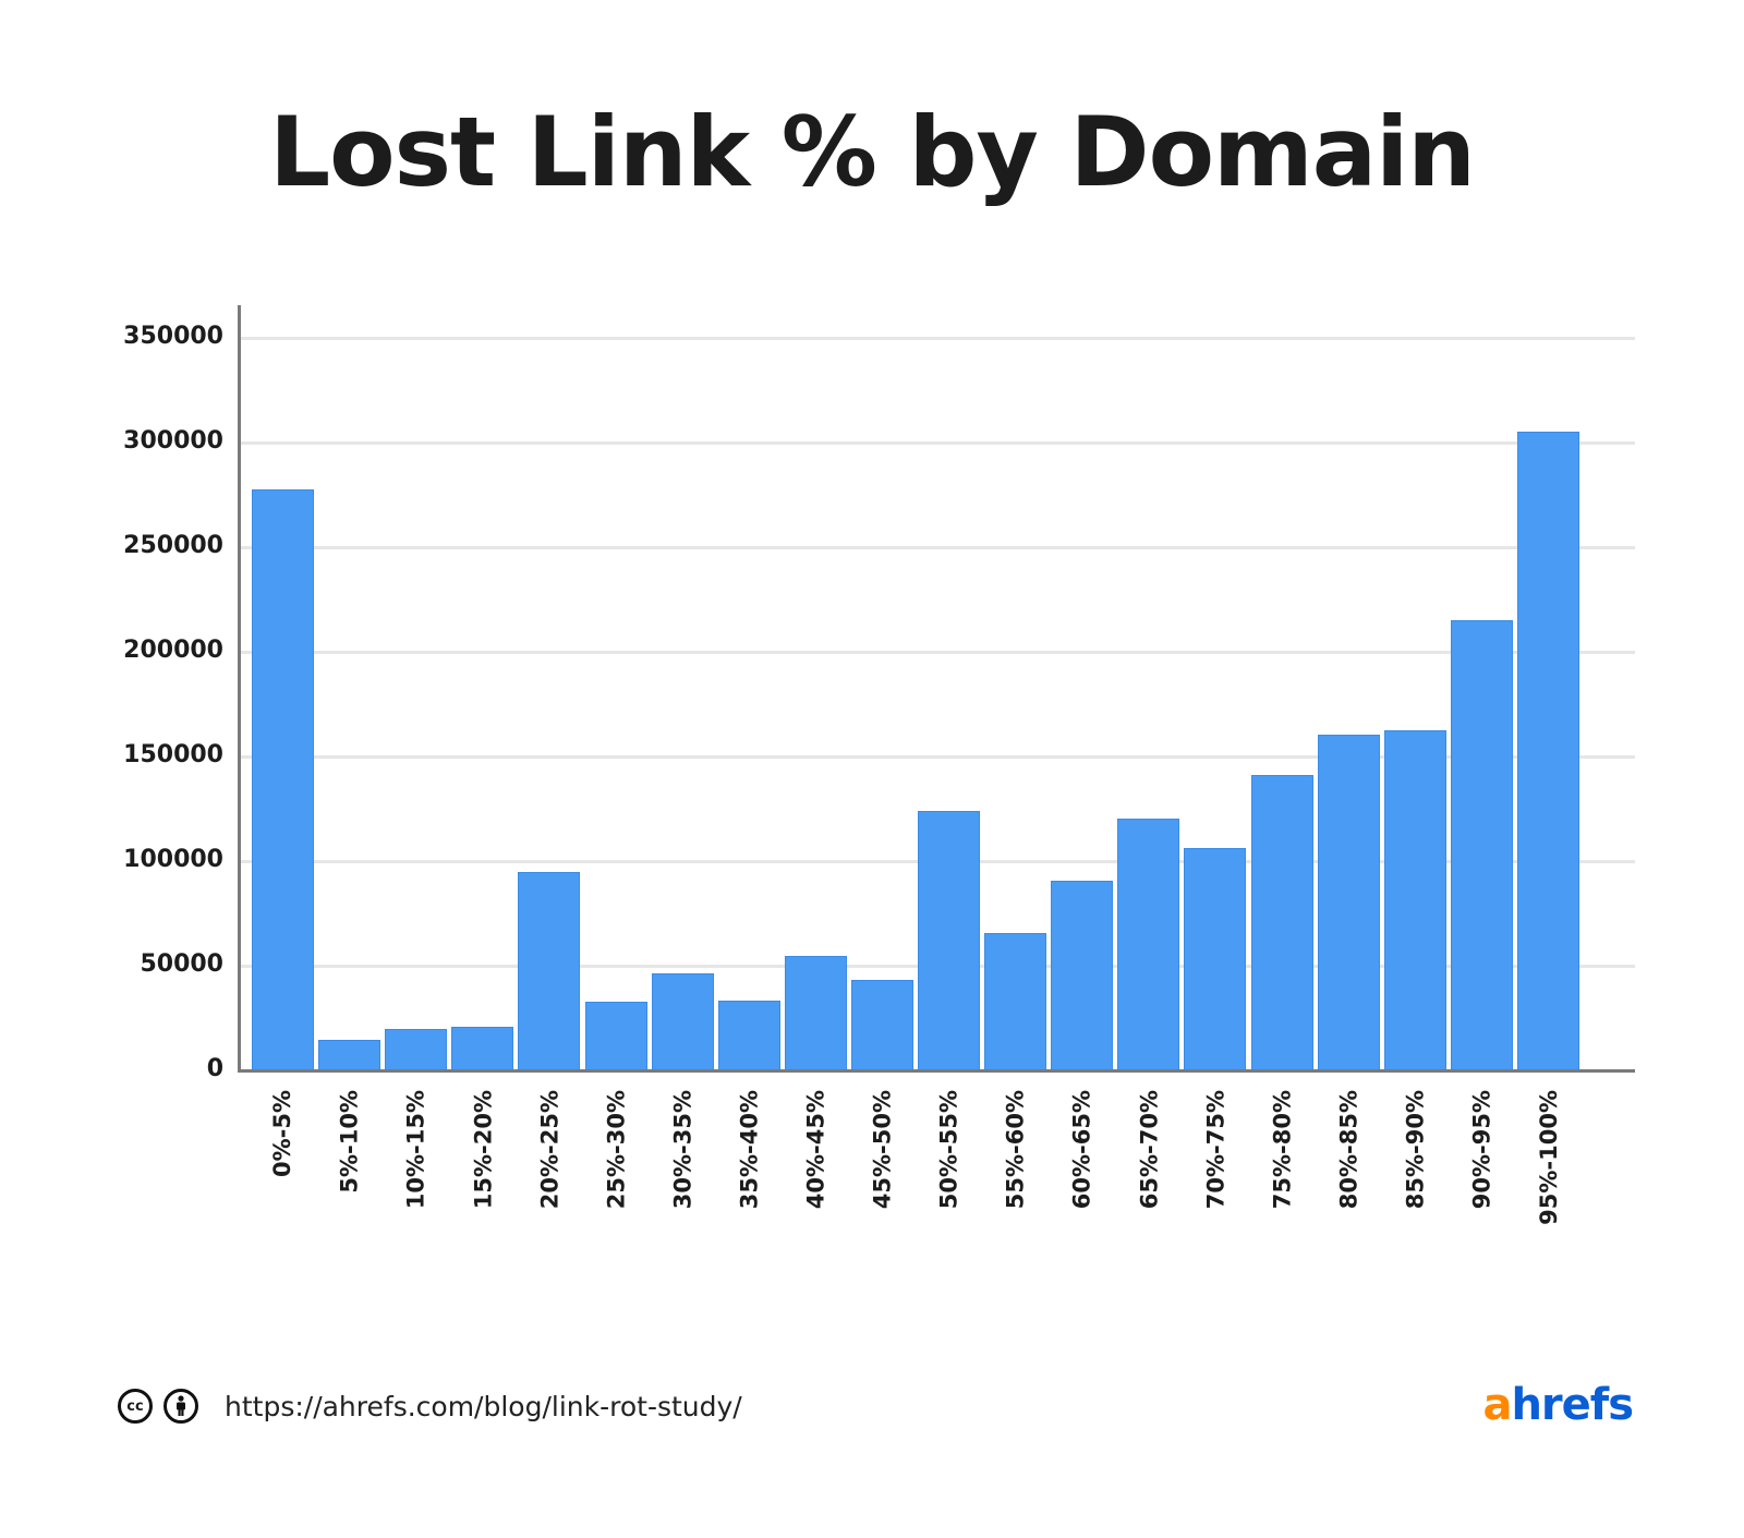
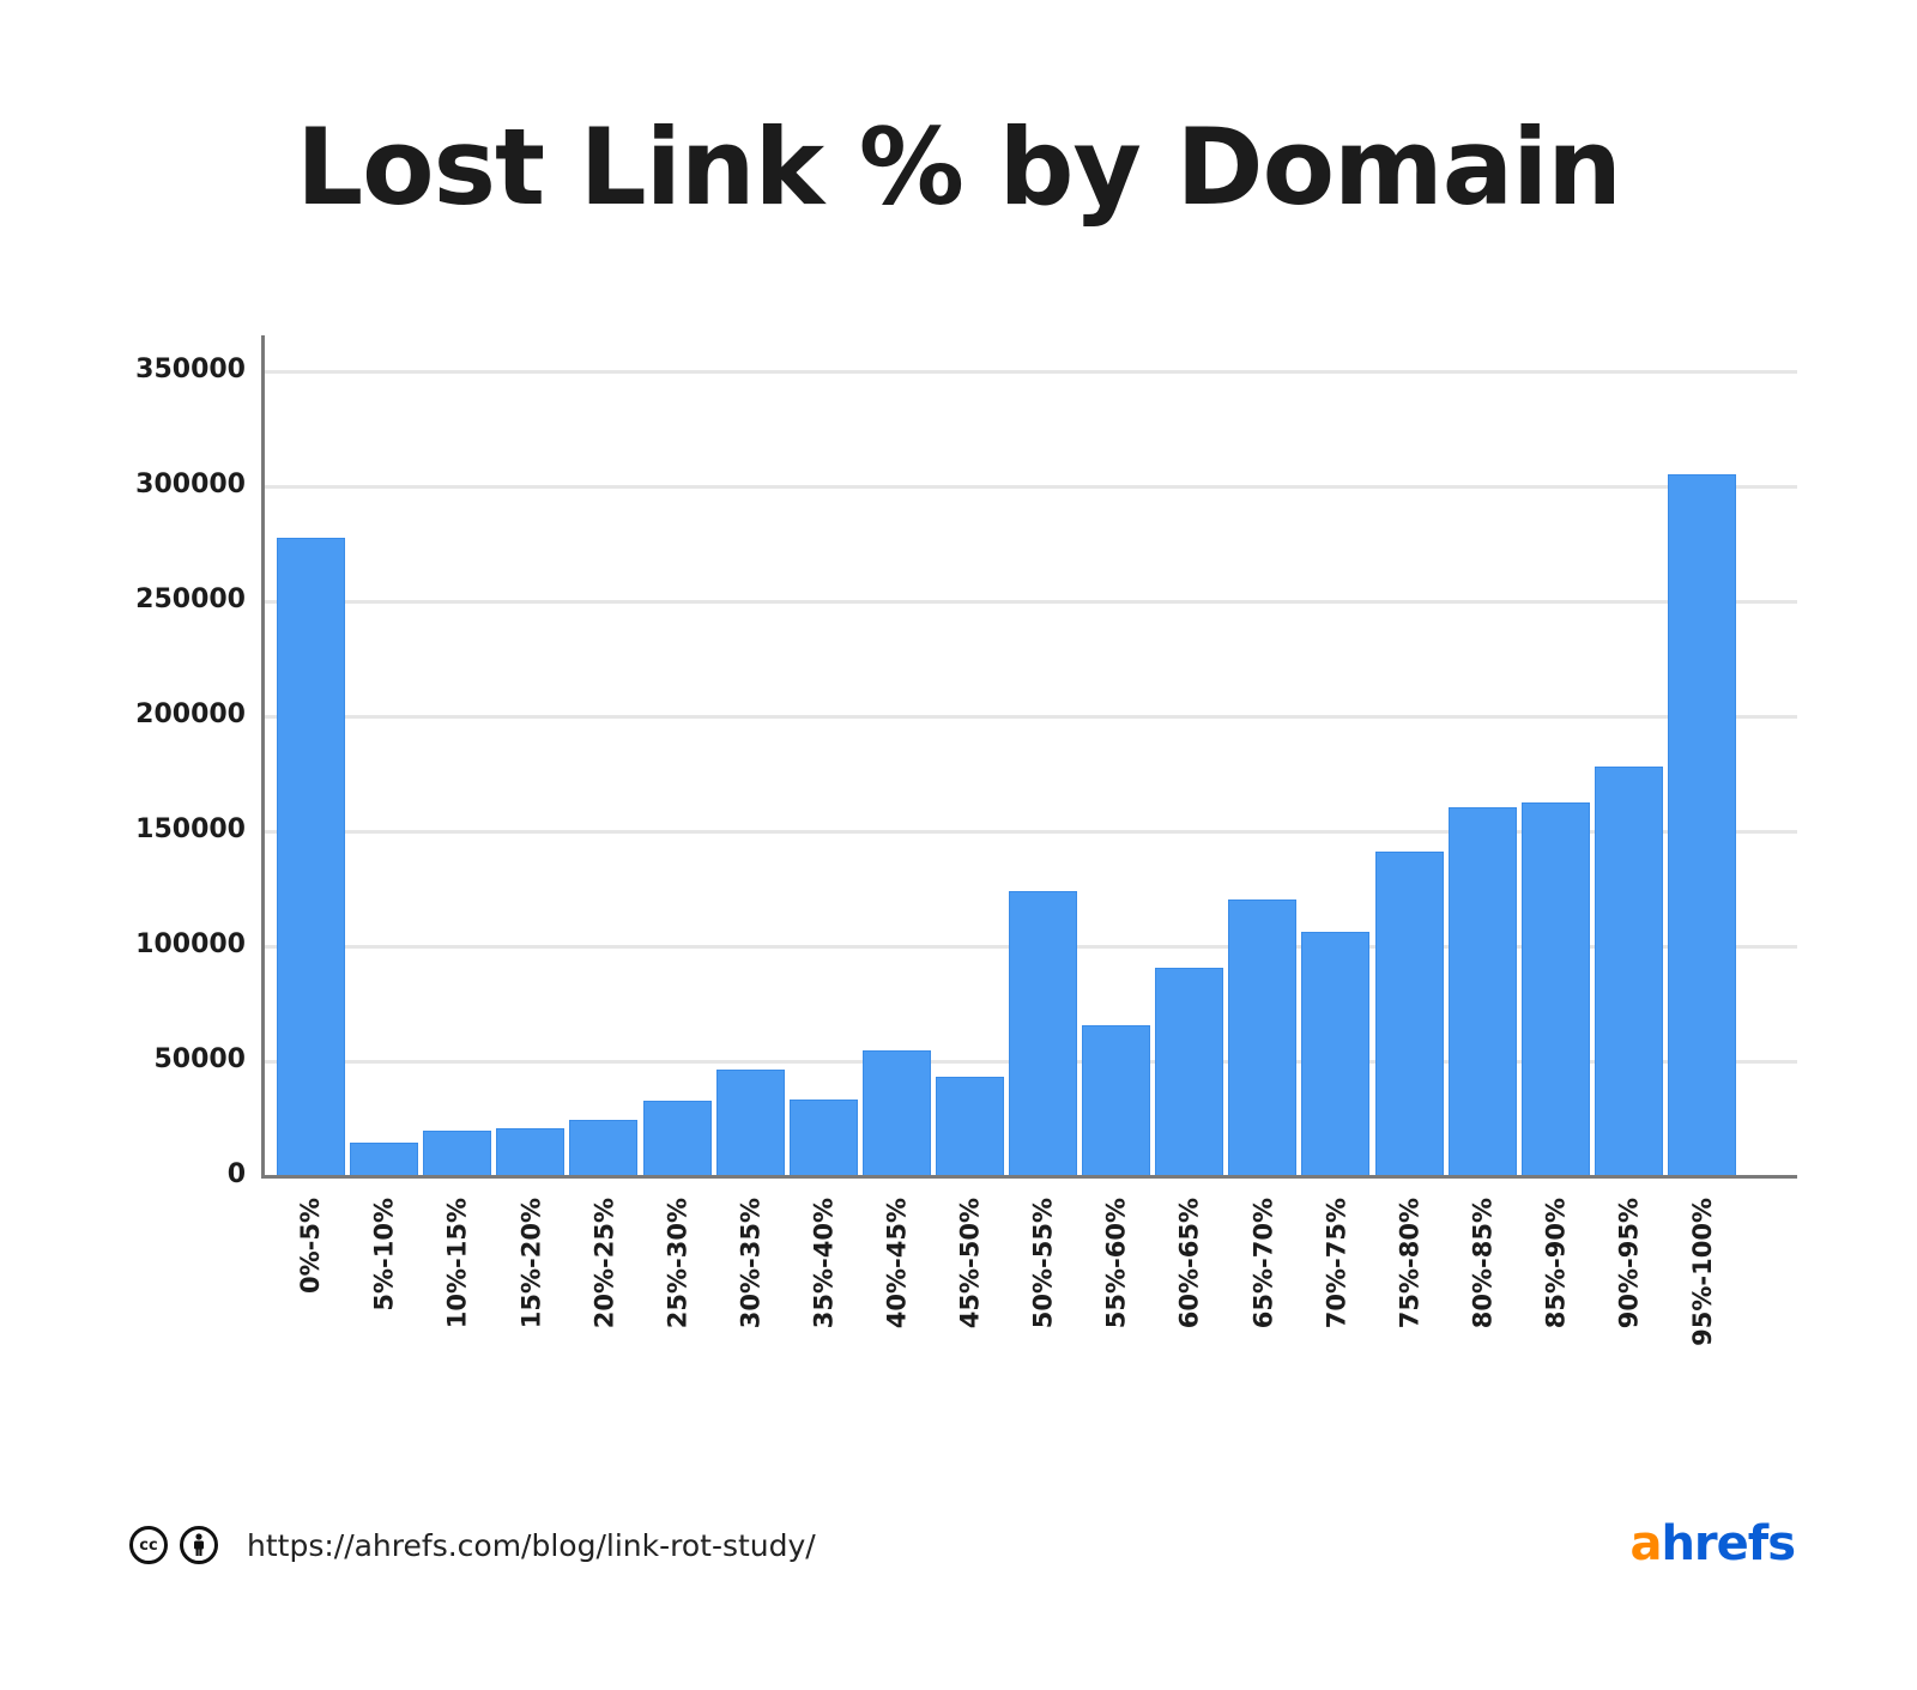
20%-25%: 95000 -> 24000
90%-95%: 215000 -> 178000
